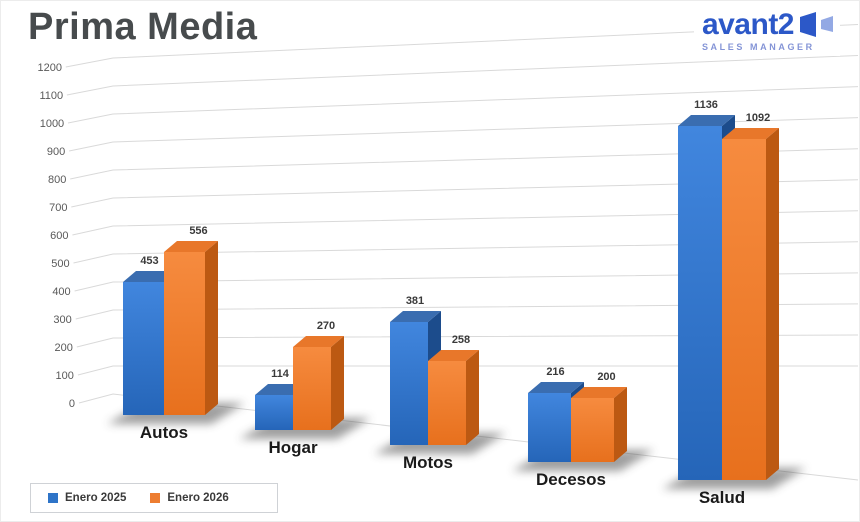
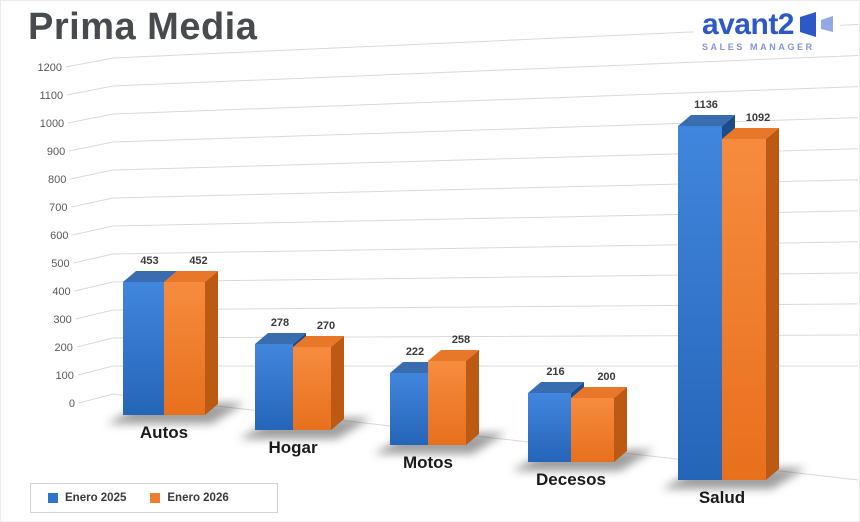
Enero 2026/Autos: 556 -> 452
Enero 2025/Hogar: 114 -> 278
Enero 2025/Motos: 381 -> 222
